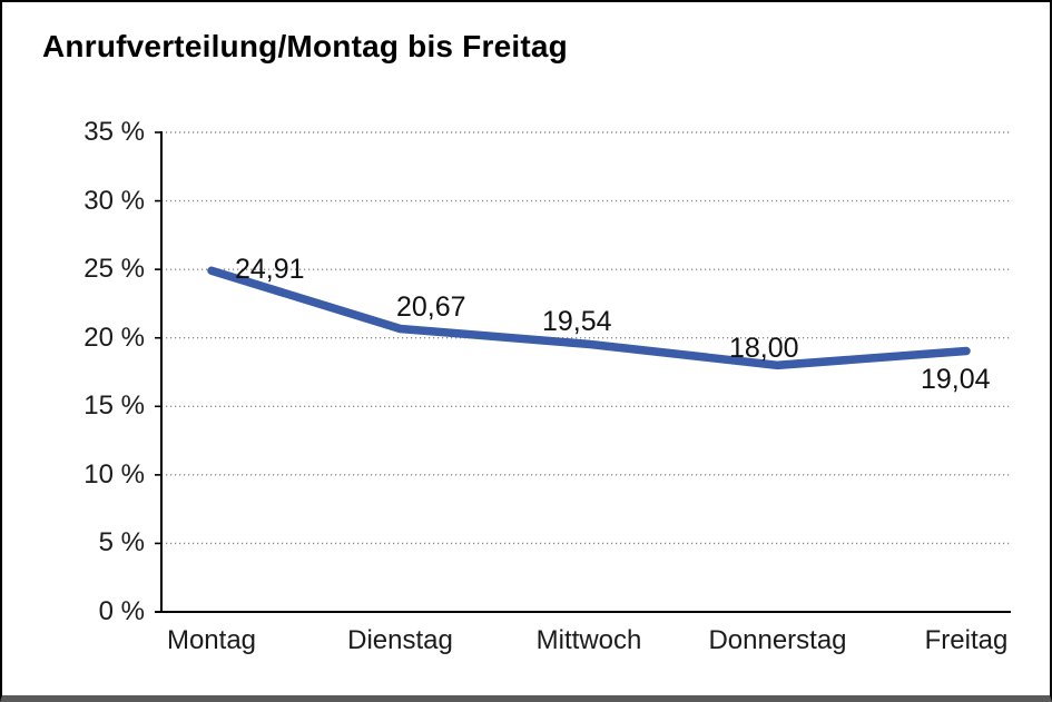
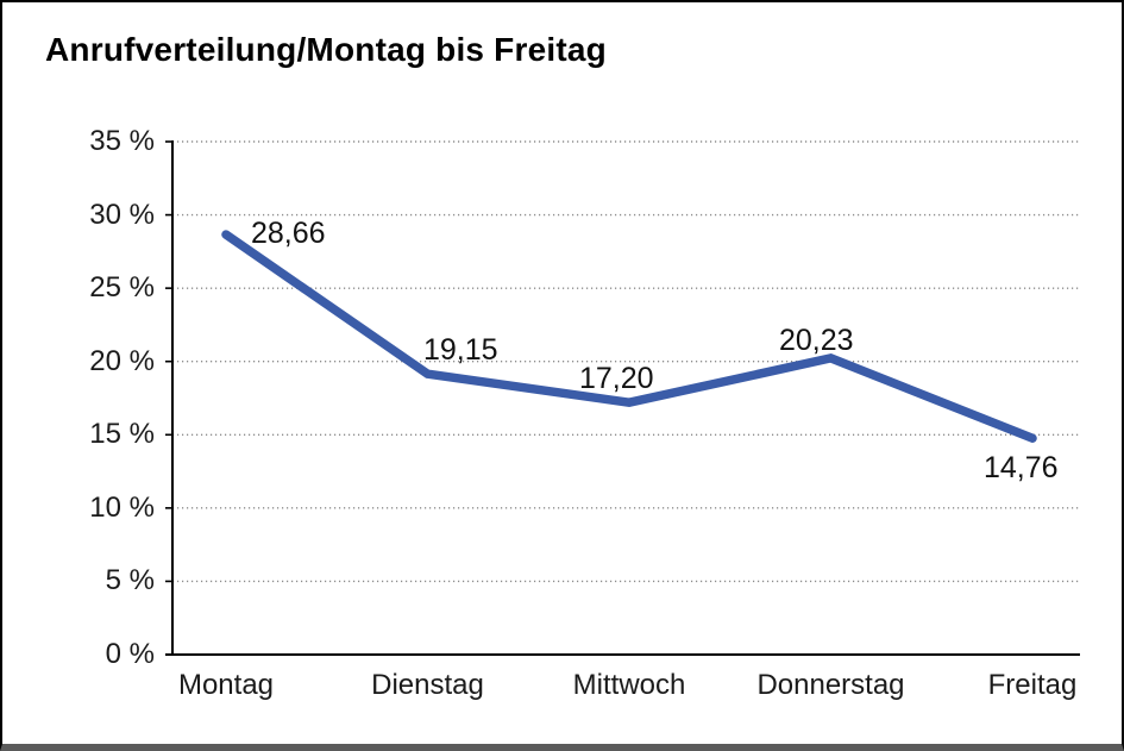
Montag: 24,91 -> 28,66
Dienstag: 20,67 -> 19,15
Mittwoch: 19,54 -> 17,20
Donnerstag: 18,00 -> 20,23
Freitag: 19,04 -> 14,76
